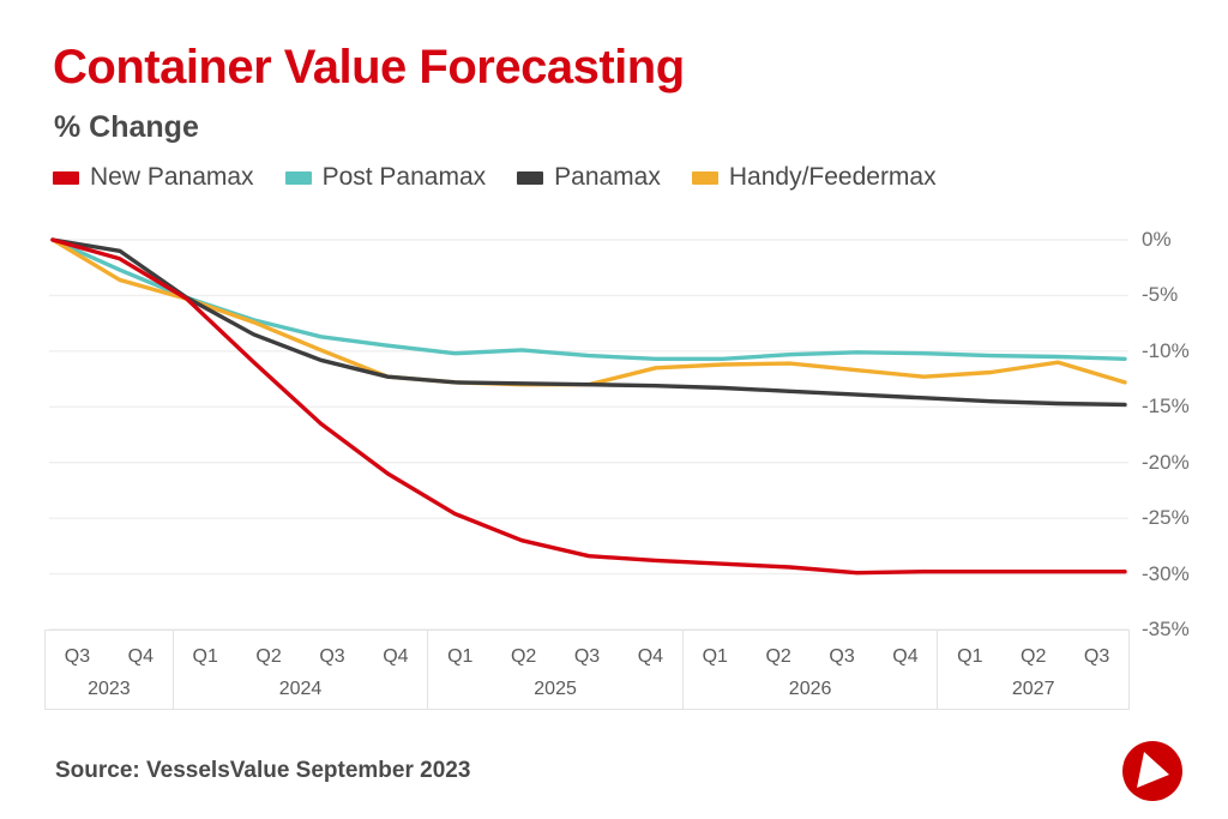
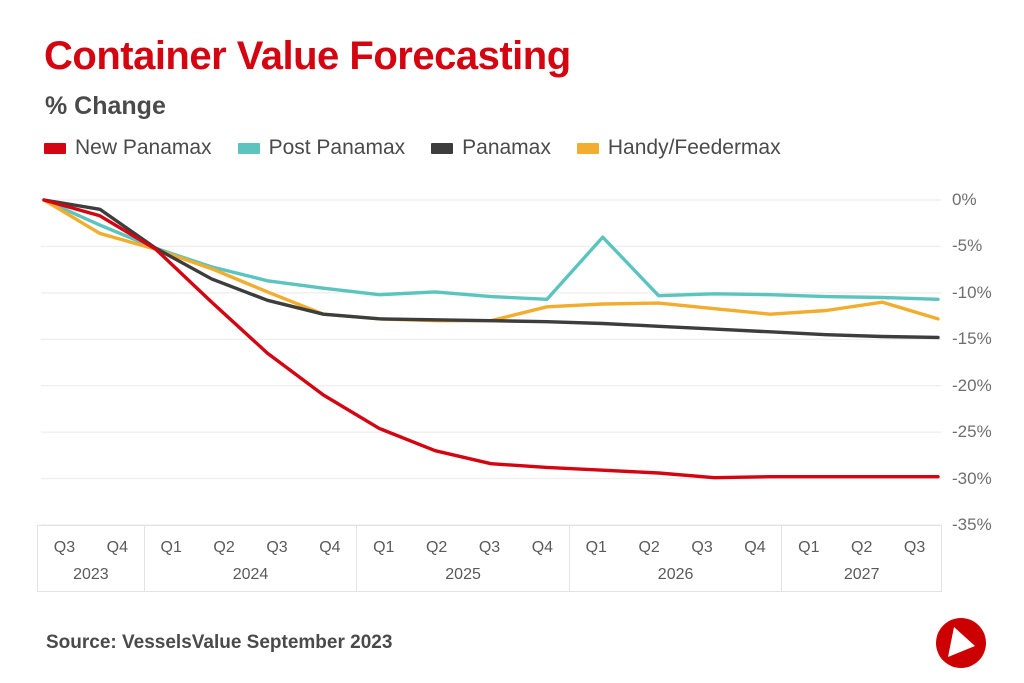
Post Panamax/2026 Q1: -11% -> -4%
